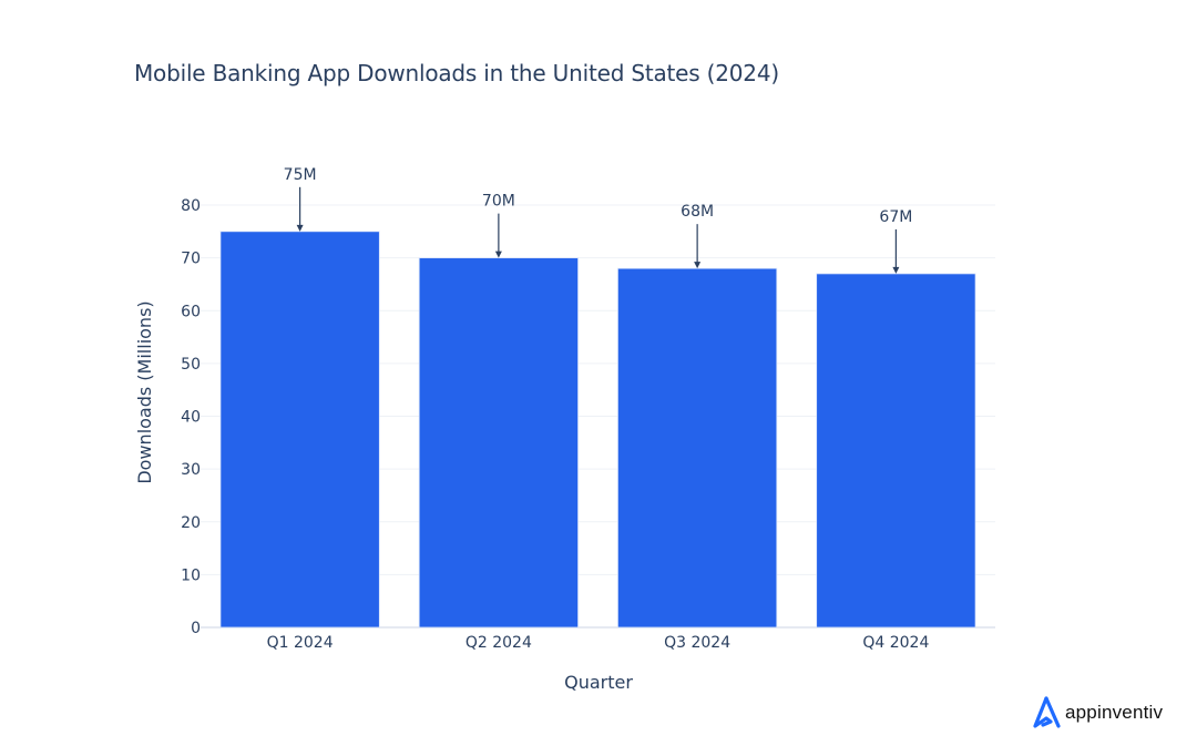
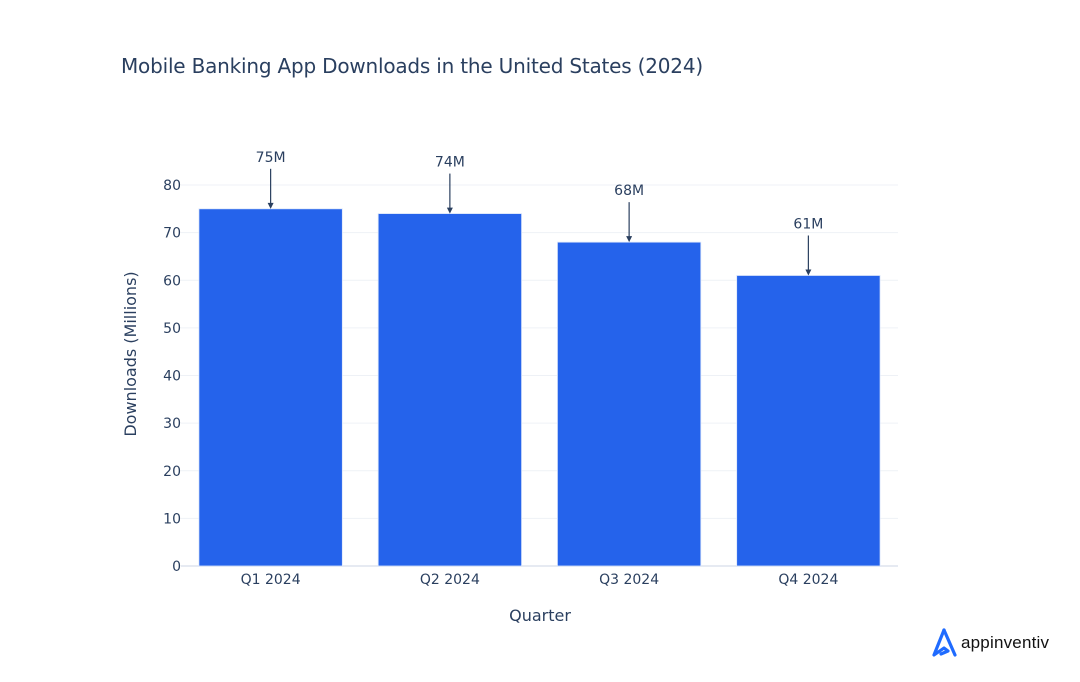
Q2 2024: 70M -> 74M
Q4 2024: 67M -> 61M
